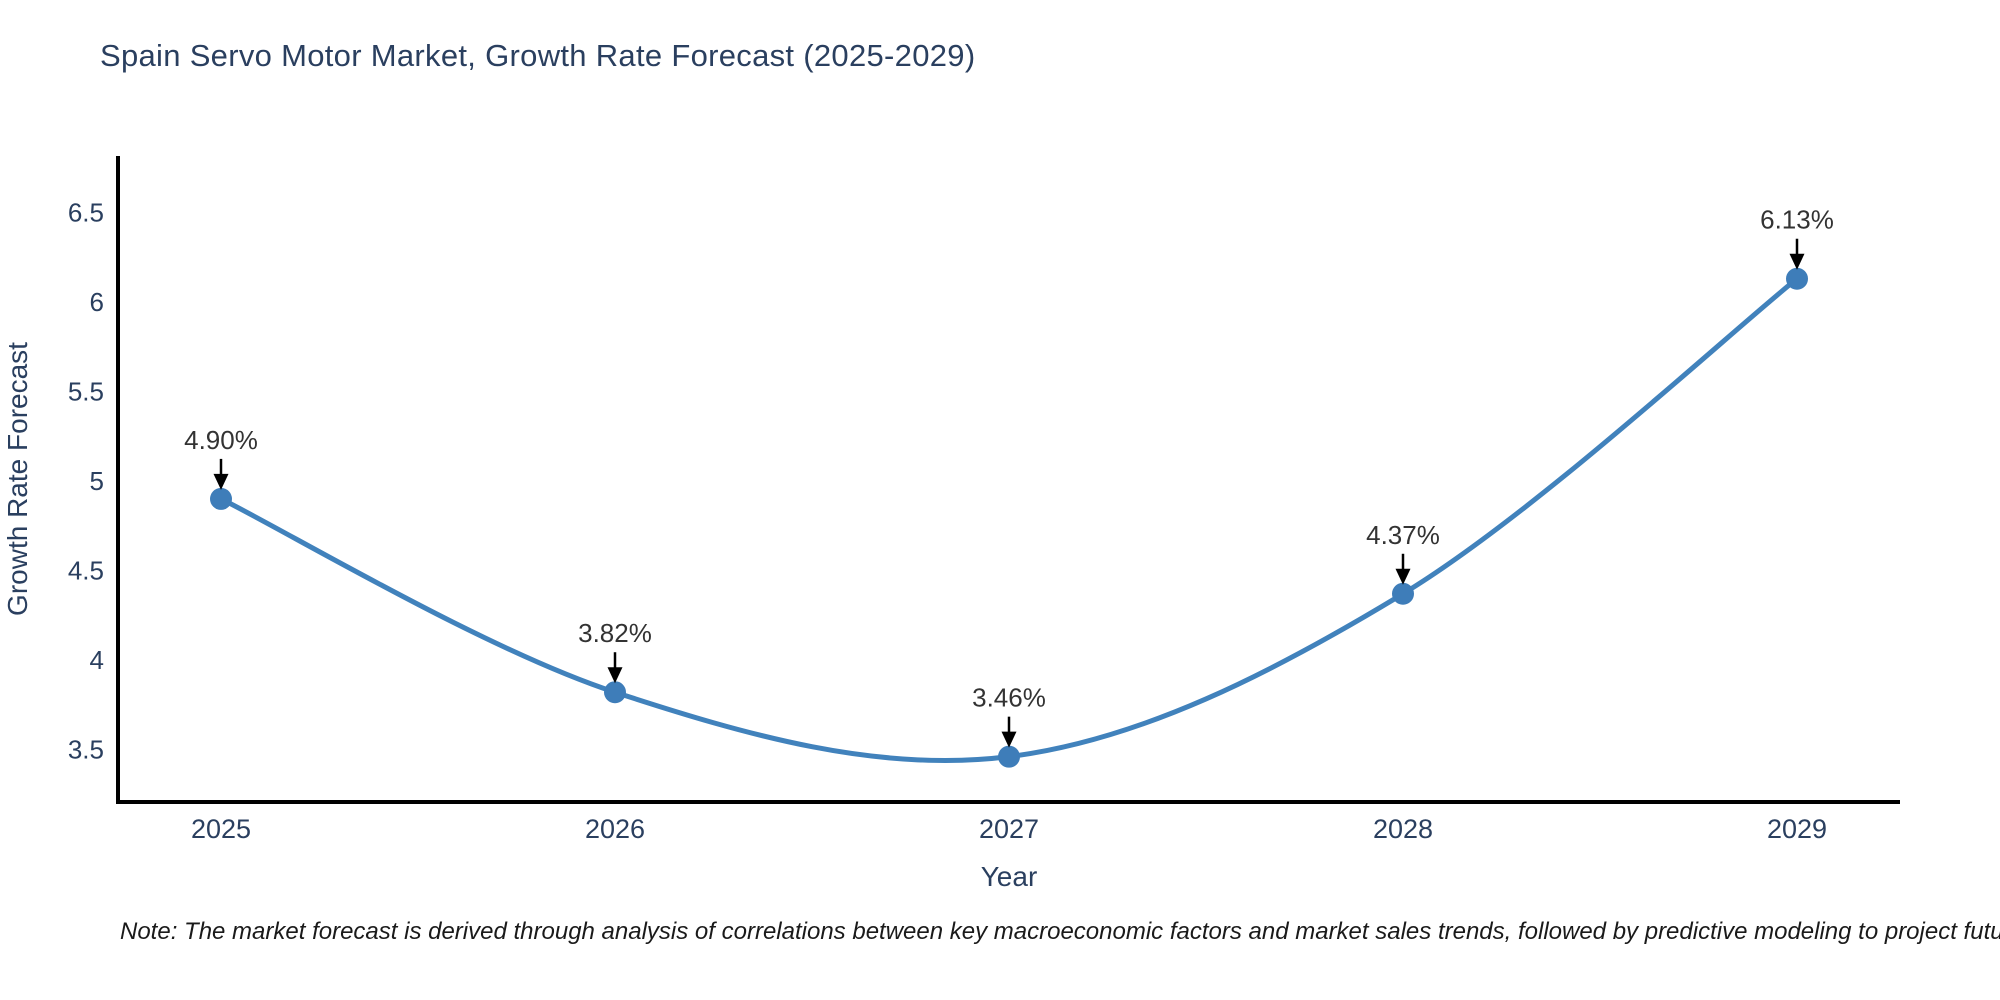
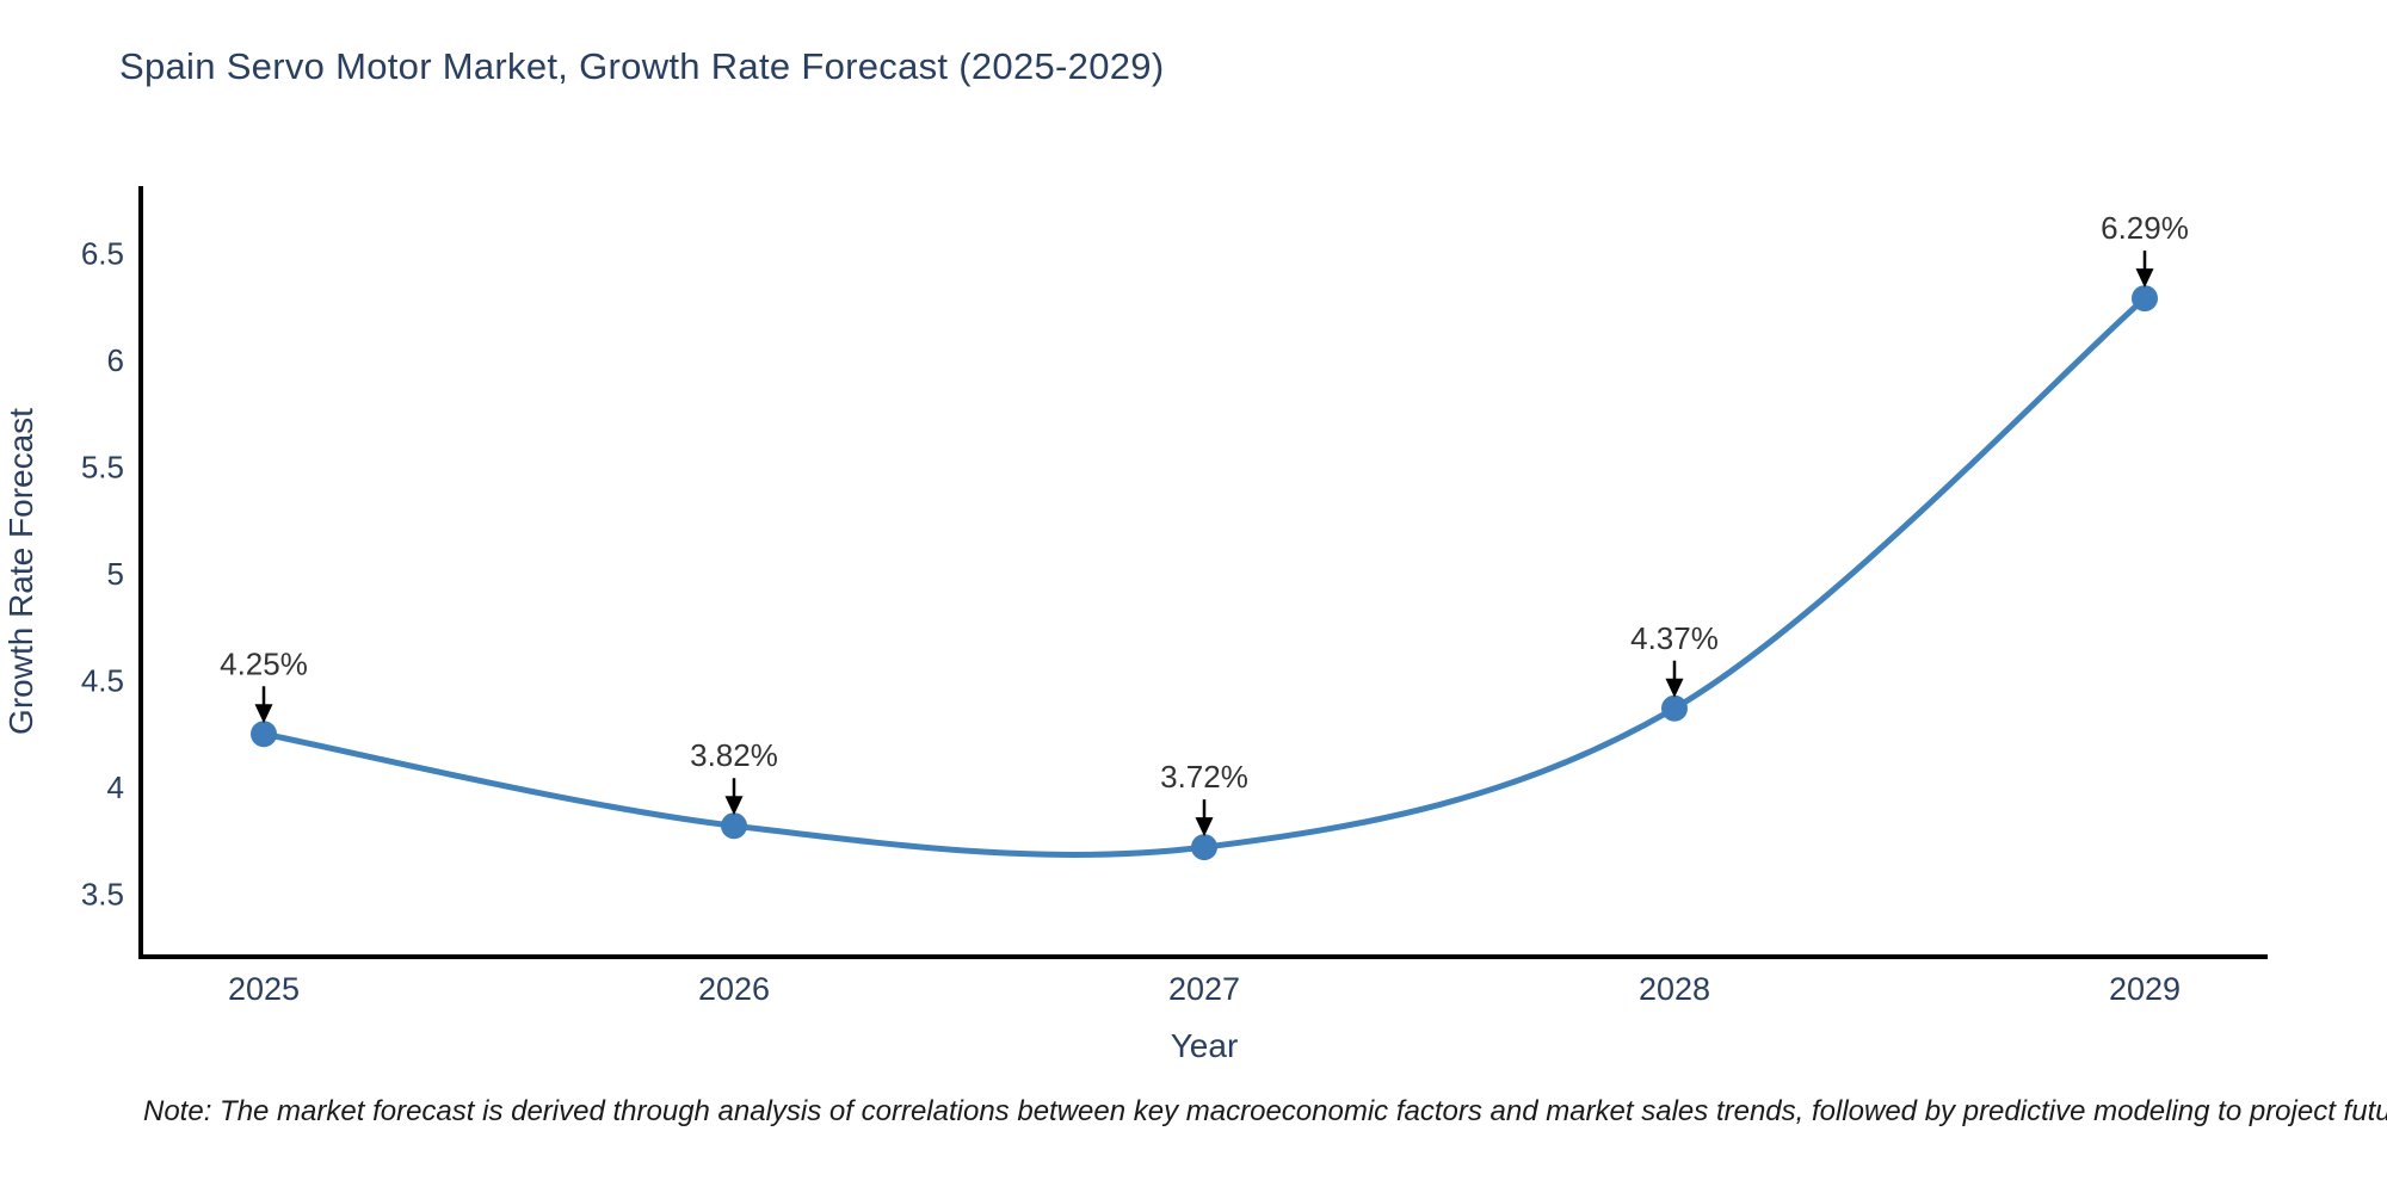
2025: 4.90% -> 4.25%
2027: 3.46% -> 3.72%
2029: 6.13% -> 6.29%
